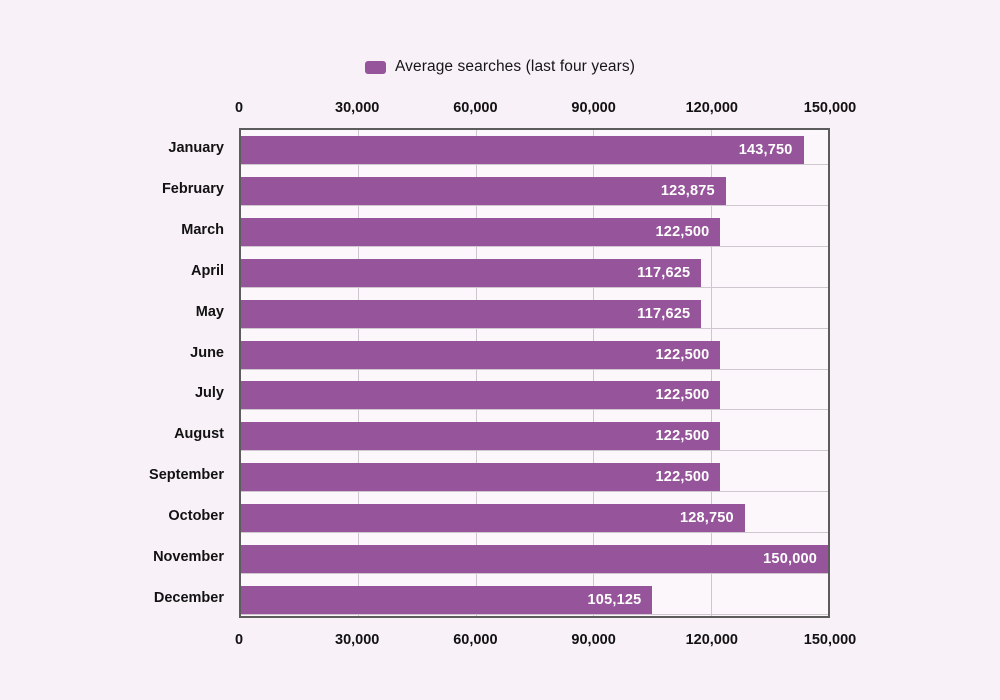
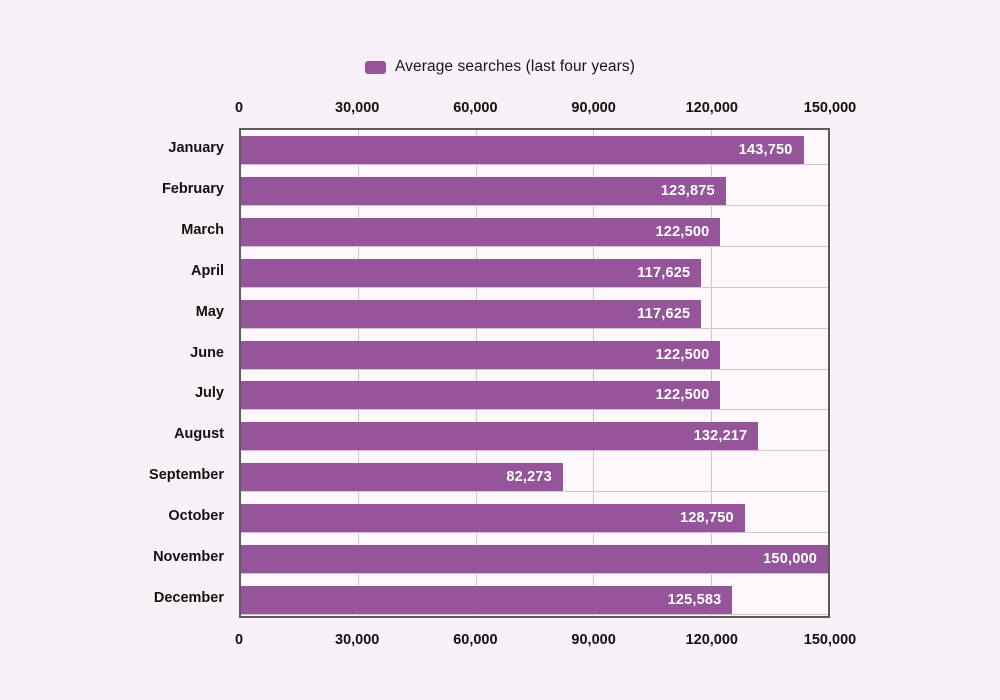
August: 122,500 -> 132,217
September: 122,500 -> 82,273
December: 105,125 -> 125,583
